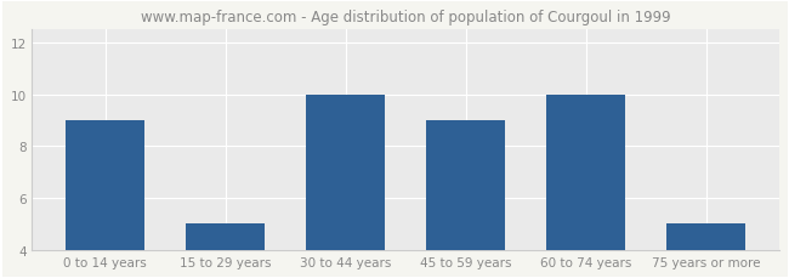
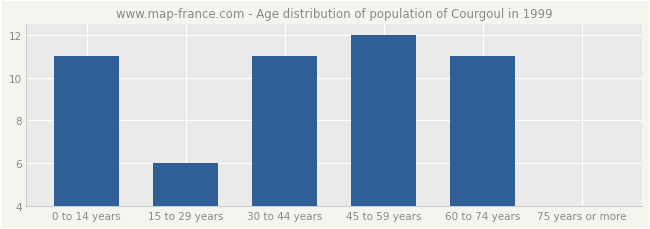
0 to 14 years: 9 -> 11
15 to 29 years: 5 -> 6
30 to 44 years: 10 -> 11
45 to 59 years: 9 -> 12
60 to 74 years: 10 -> 11
75 years or more: 5 -> 4
